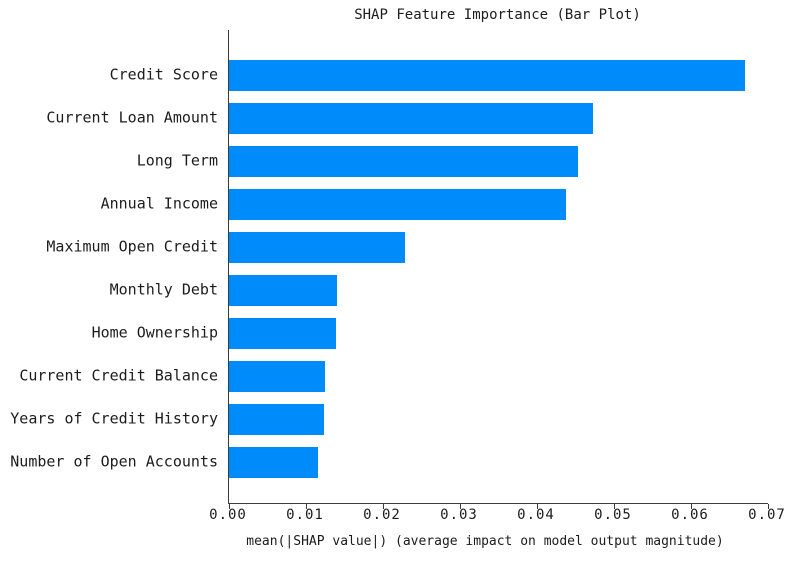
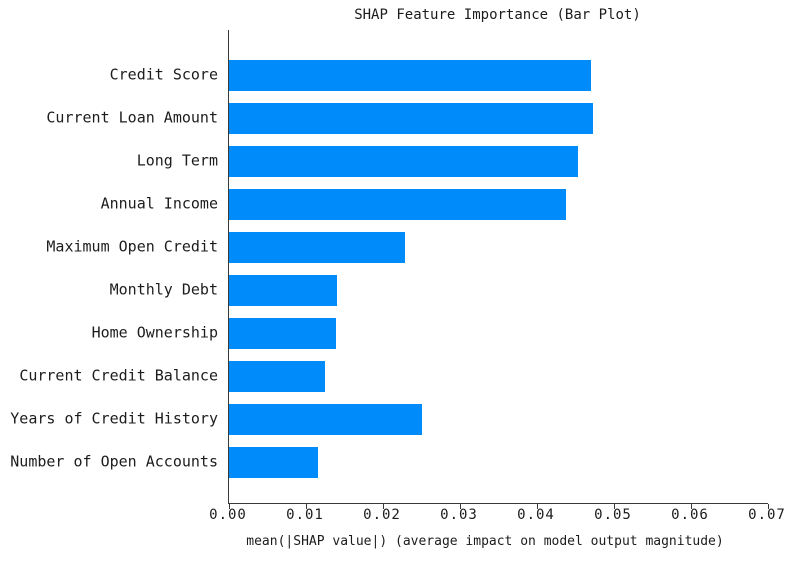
Credit Score: 0.067 -> 0.047
Years of Credit History: 0.012 -> 0.025
